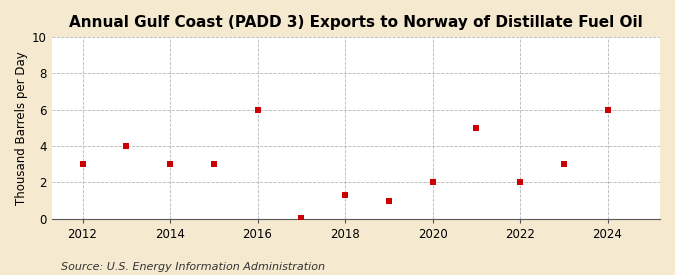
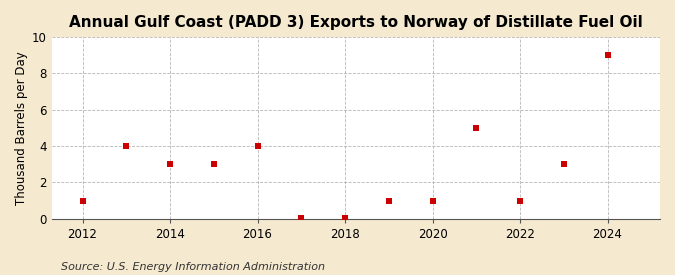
2012: 3.0 -> 1.0
2016: 6.0 -> 4.0
2018: 1.3 -> 0.1
2020: 2.0 -> 1.0
2022: 2.0 -> 1.0
2024: 6.0 -> 9.0
